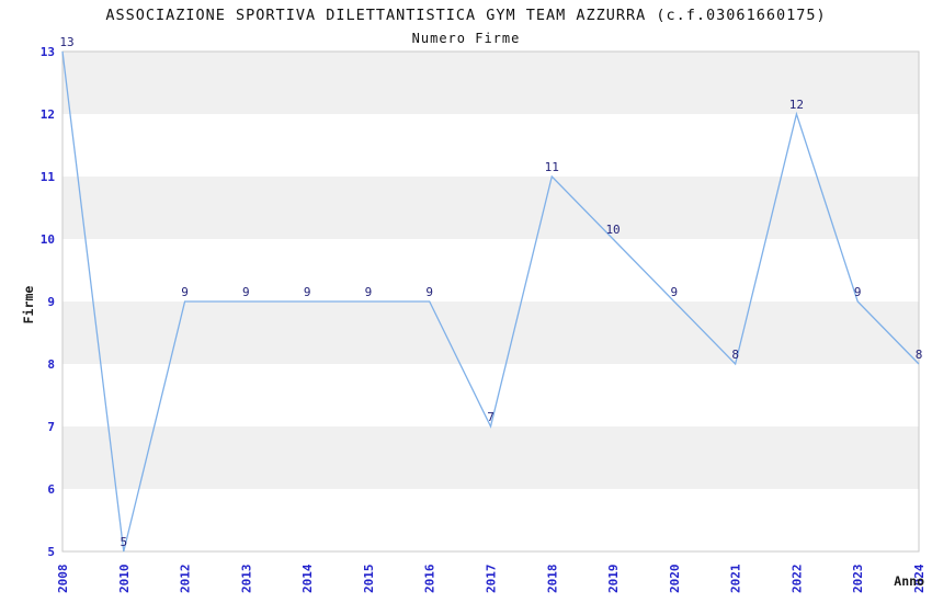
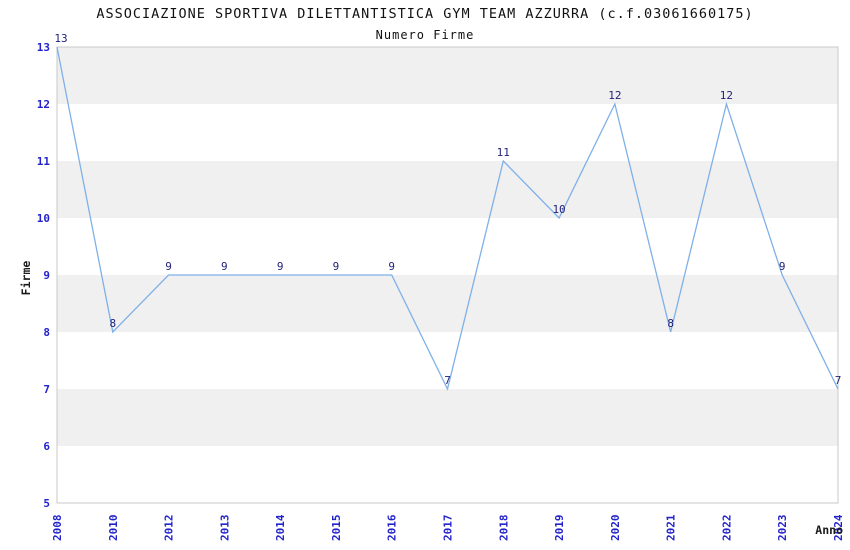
2010: 5 -> 8
2020: 9 -> 12
2024: 8 -> 7
